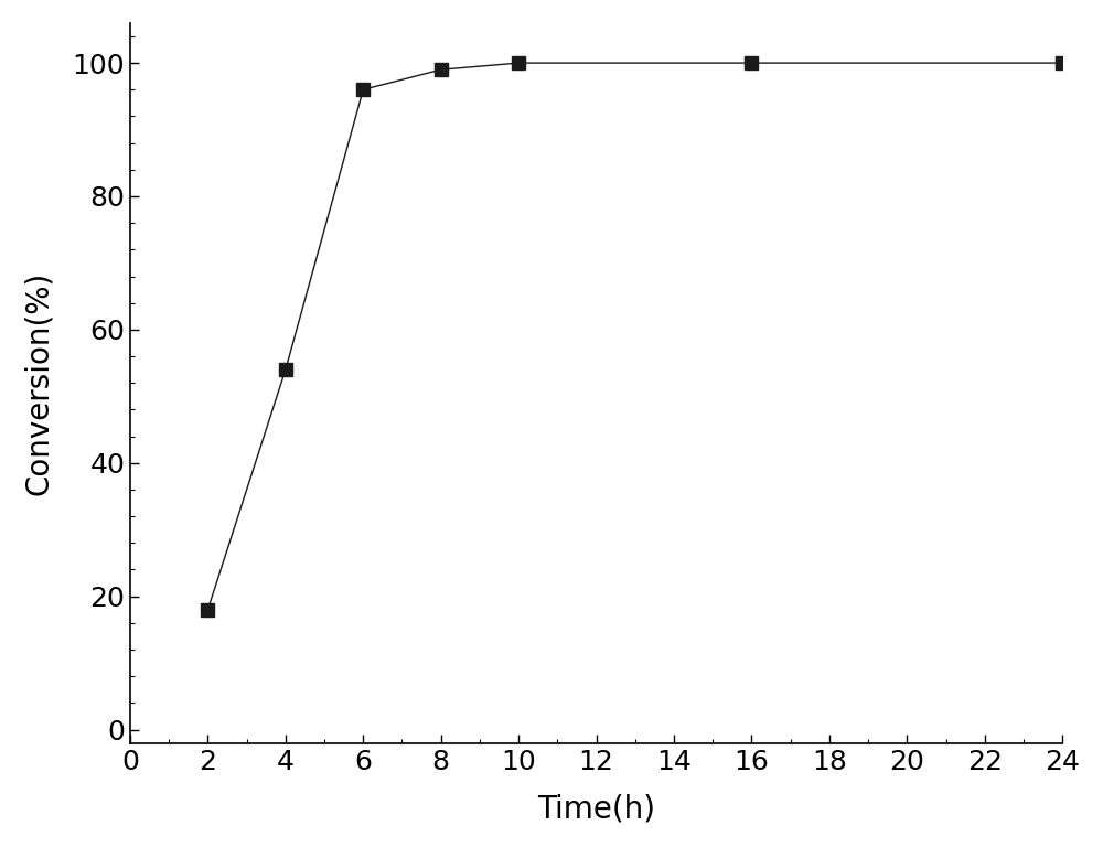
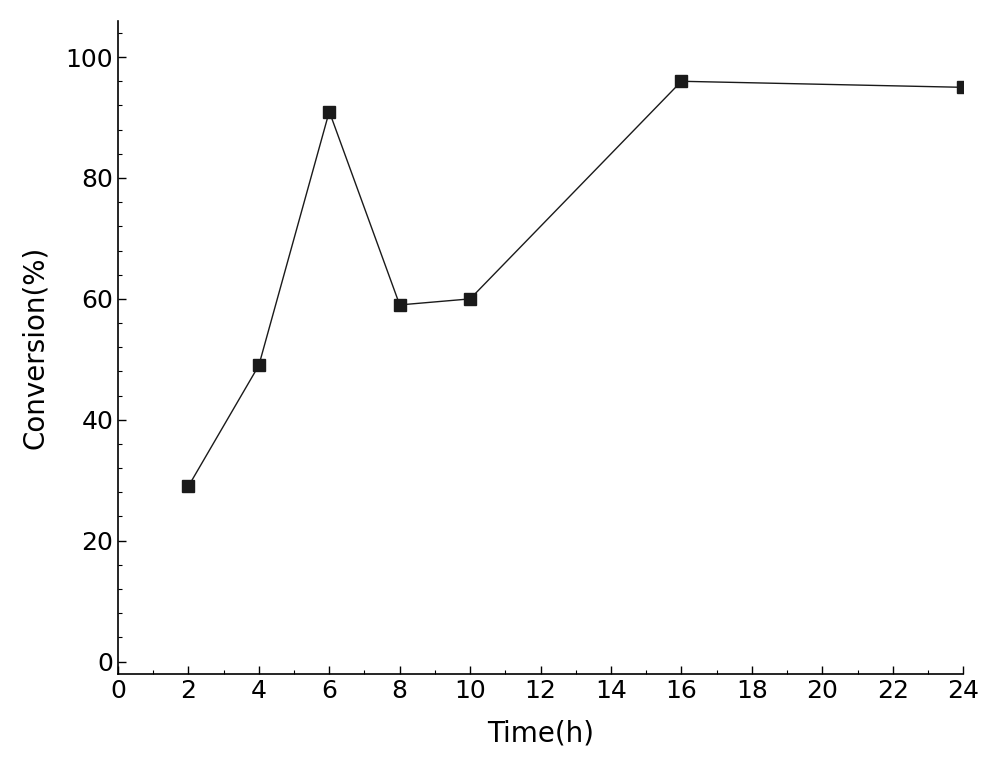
2: 18 -> 29
4: 54 -> 49
6: 96 -> 91
8: 99 -> 59
10: 100 -> 60
16: 100 -> 96
24: 100 -> 95
